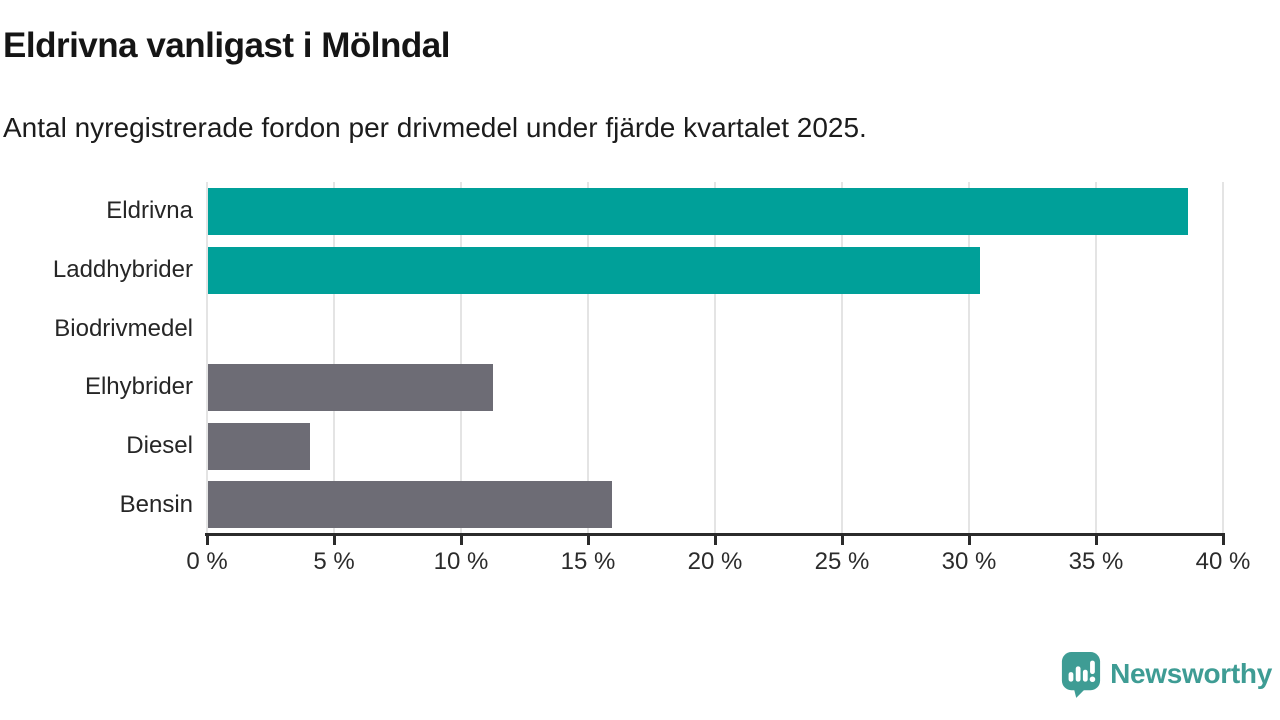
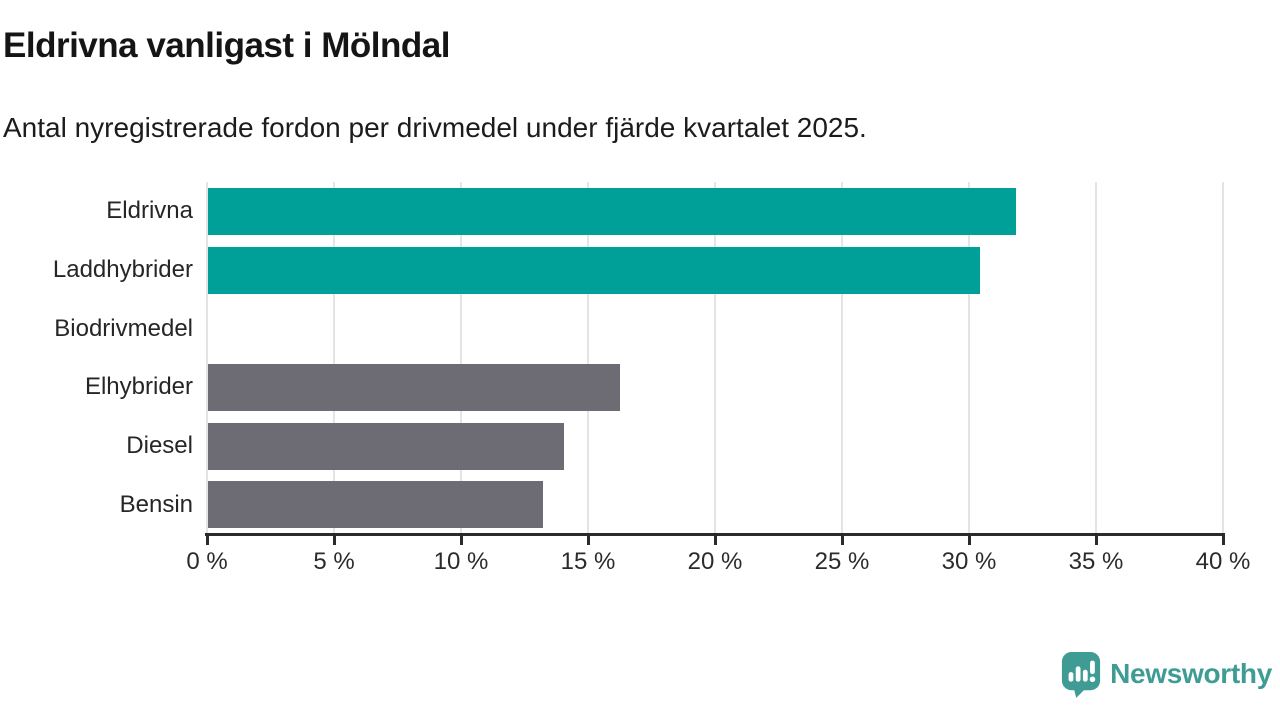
Eldrivna: 38.6% -> 31.8%
Elhybrider: 11.2% -> 16.2%
Diesel: 4.0% -> 14.0%
Bensin: 15.9% -> 13.2%
